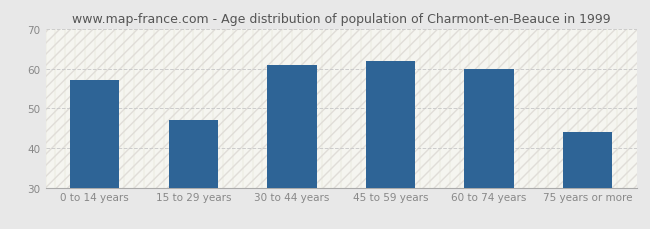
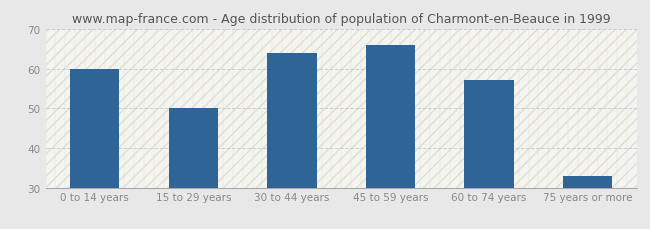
0 to 14 years: 57 -> 60
15 to 29 years: 47 -> 50
30 to 44 years: 61 -> 64
45 to 59 years: 62 -> 66
60 to 74 years: 60 -> 57
75 years or more: 44 -> 33
